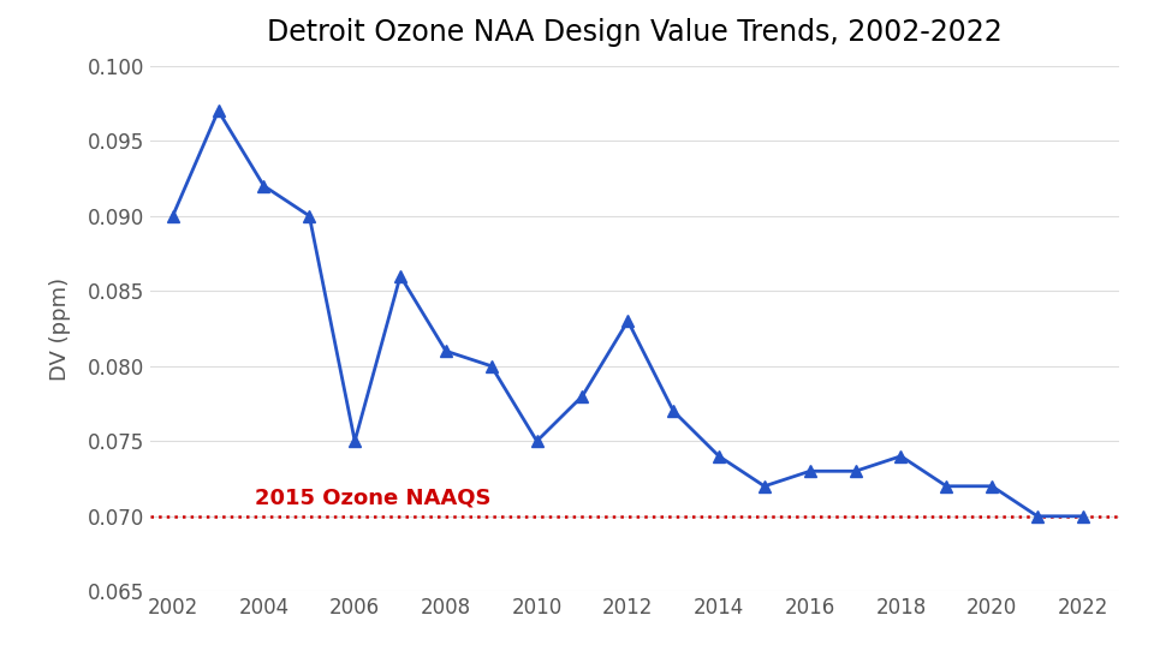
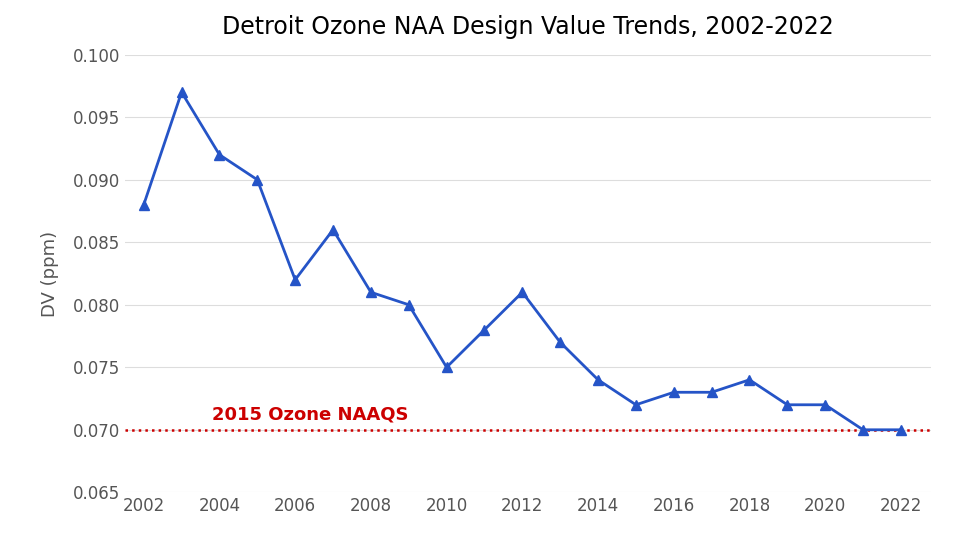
2002: 0.090 -> 0.088
2006: 0.075 -> 0.082
2012: 0.083 -> 0.081
